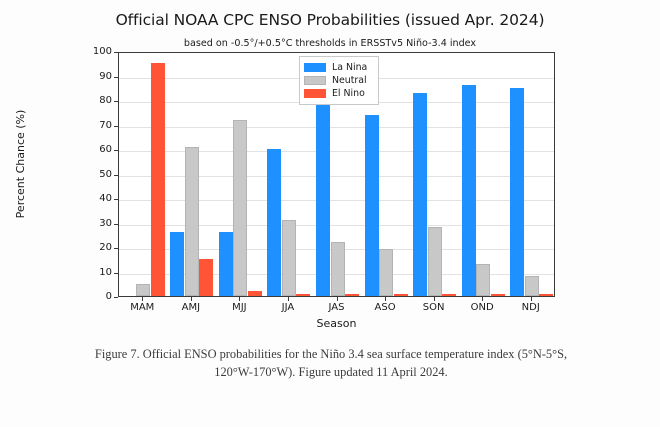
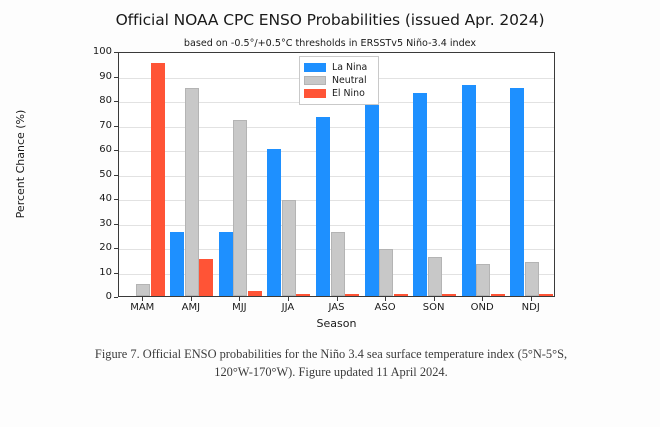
Neutral/AMJ: 61 -> 85
Neutral/JJA: 31 -> 39
La Nina/JAS: 79 -> 73
Neutral/JAS: 22 -> 26
La Nina/ASO: 74 -> 80
Neutral/SON: 28 -> 16
Neutral/NDJ: 8 -> 14
